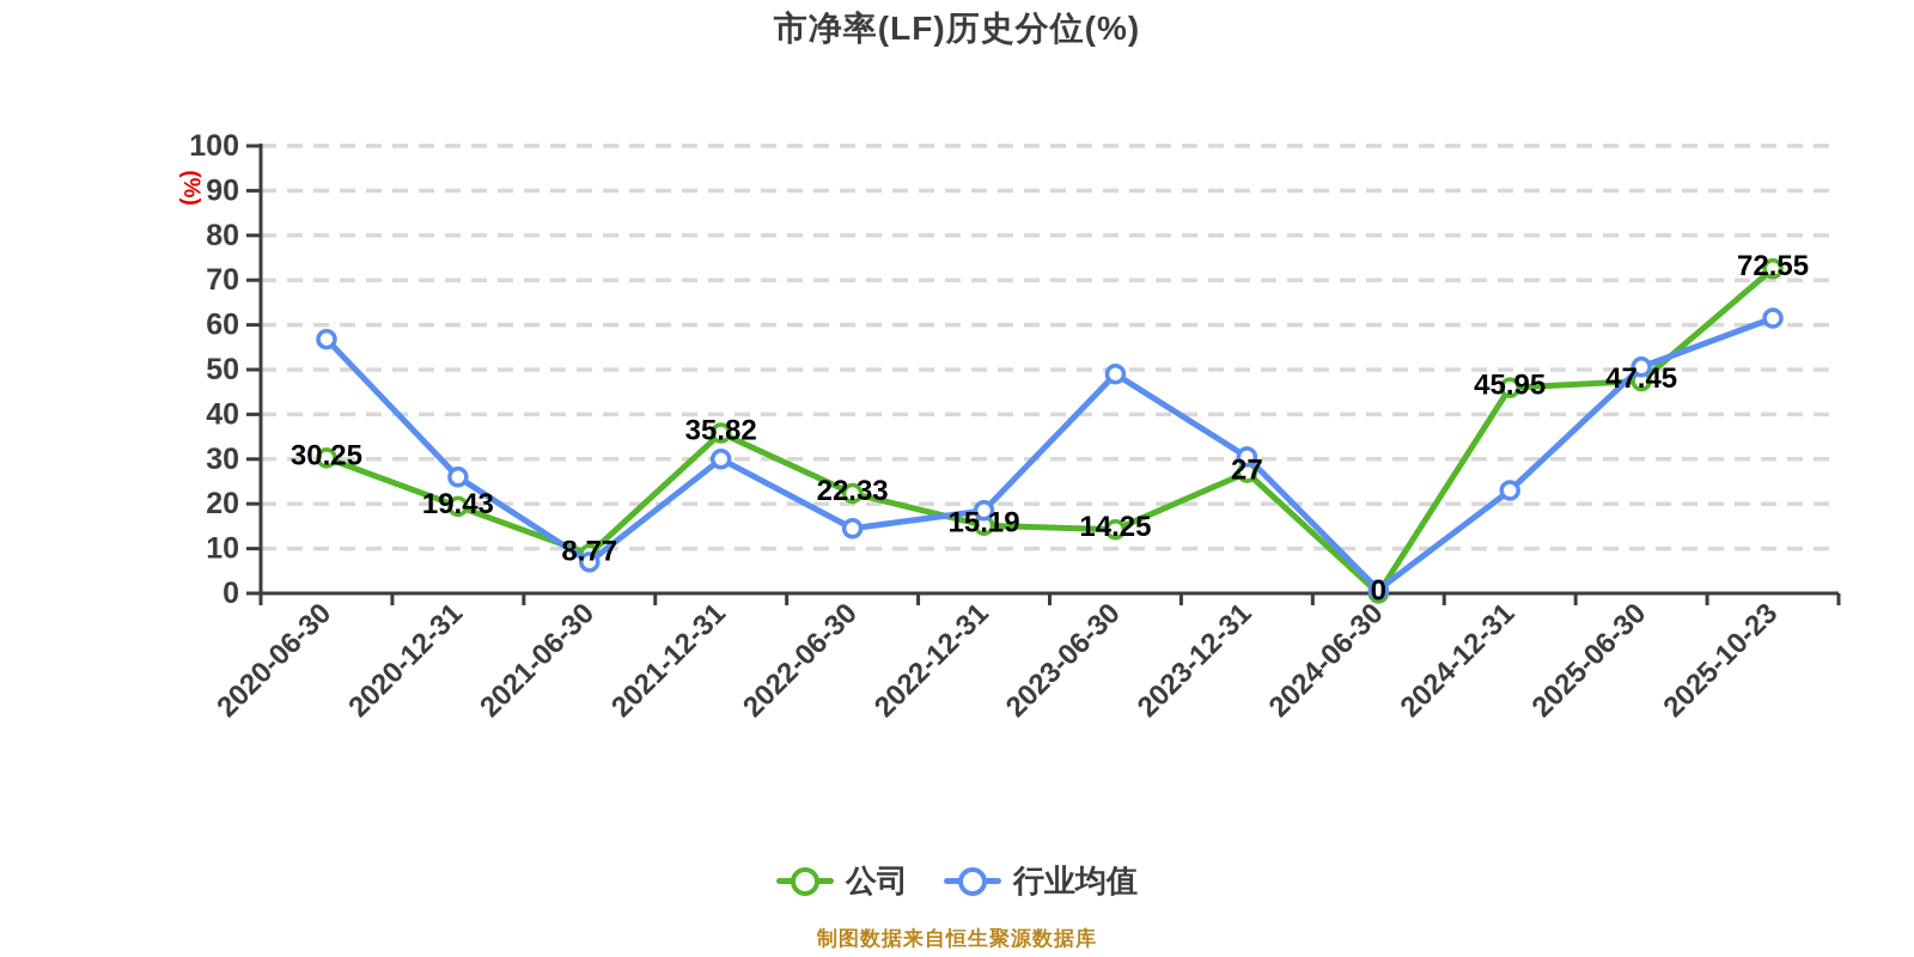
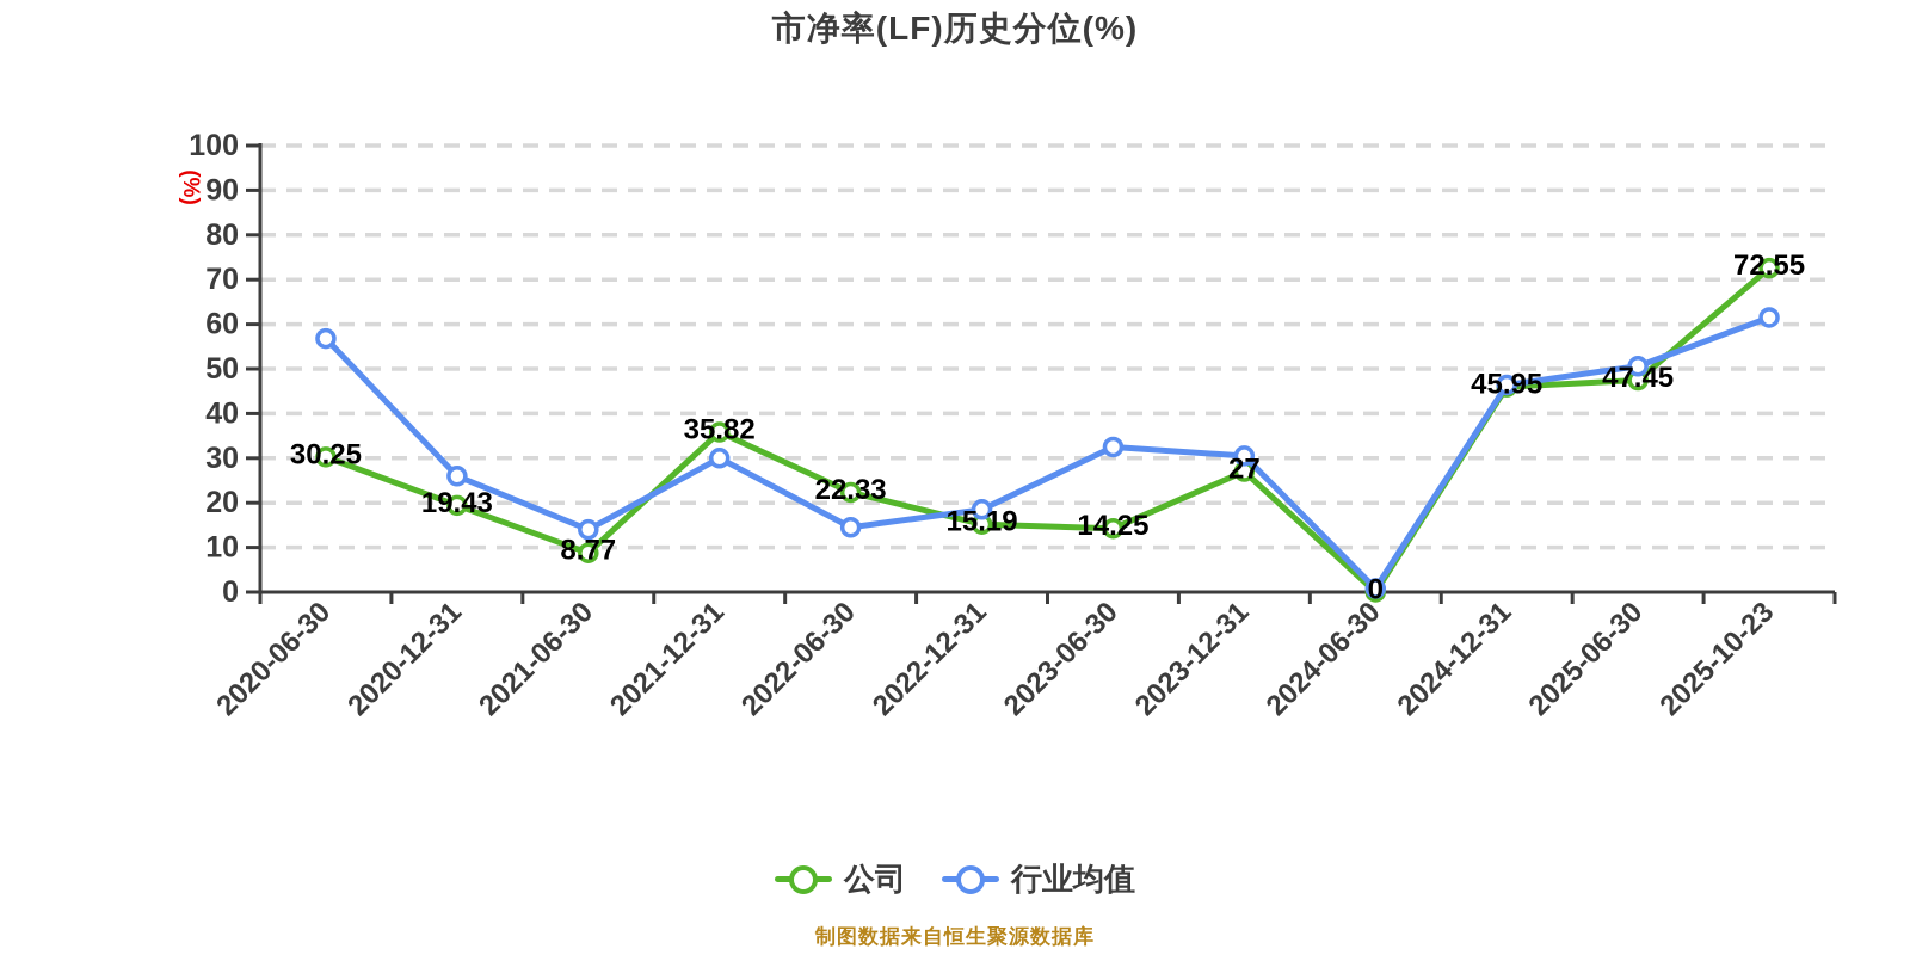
行业均值/2021-06-30: 7 -> 14
行业均值/2023-06-30: 49 -> 32
行业均值/2024-12-31: 23 -> 46
